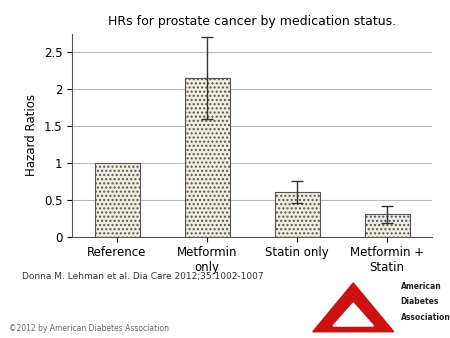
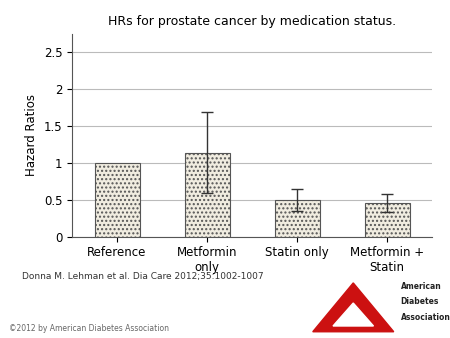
Metformin only: 2.15 -> 1.14
Statin only: 0.60 -> 0.50
Metformin + Statin: 0.30 -> 0.46
